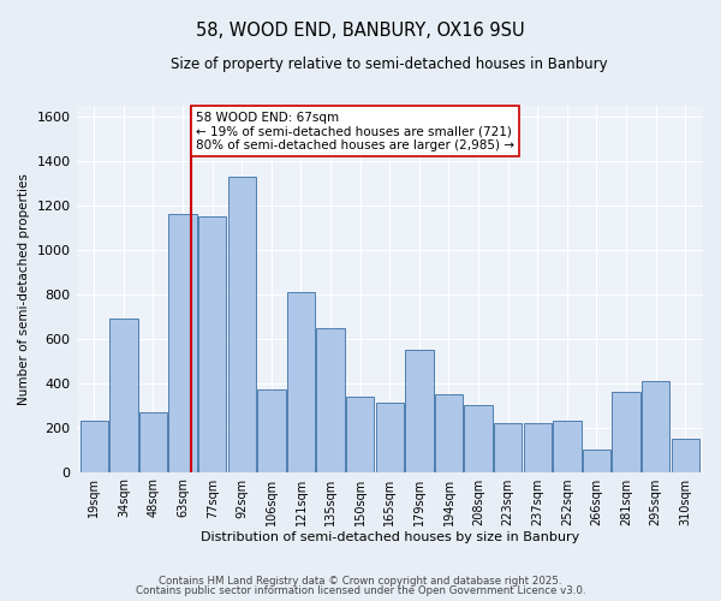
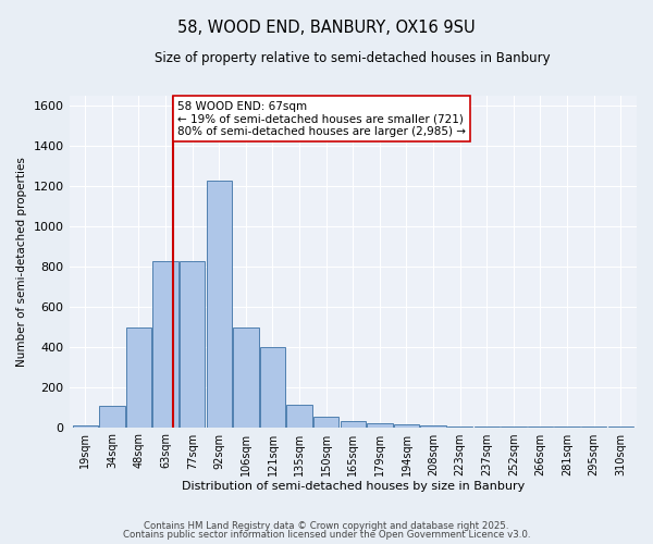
19sqm: 230 -> 10
34sqm: 690 -> 100
48sqm: 270 -> 500
63sqm: 1160 -> 820
77sqm: 1150 -> 820
92sqm: 1330 -> 1220
106sqm: 370 -> 500
121sqm: 810 -> 400
135sqm: 650 -> 110
150sqm: 340 -> 50
165sqm: 310 -> 30
179sqm: 550 -> 20
194sqm: 350 -> 20
208sqm: 300 -> 10
223sqm: 220 -> 0
237sqm: 220 -> 0
252sqm: 230 -> 0
266sqm: 100 -> 0
281sqm: 360 -> 0
295sqm: 410 -> 0
310sqm: 150 -> 0
